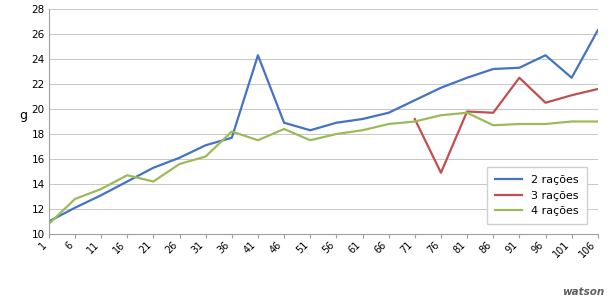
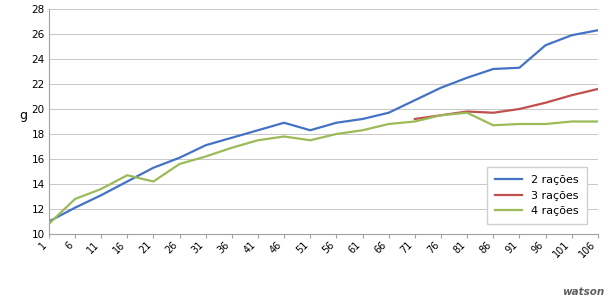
4 rações/36: 18.2 -> 16.9
2 rações/41: 24.3 -> 18.3
4 rações/46: 18.4 -> 17.8
3 rações/76: 14.9 -> 19.5
3 rações/91: 22.5 -> 20.0
2 rações/96: 24.3 -> 25.1
2 rações/101: 22.5 -> 25.9
